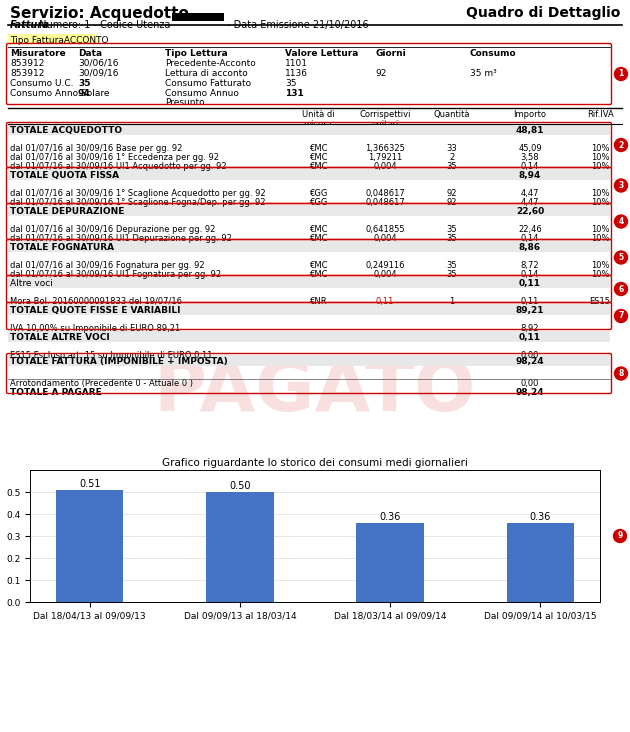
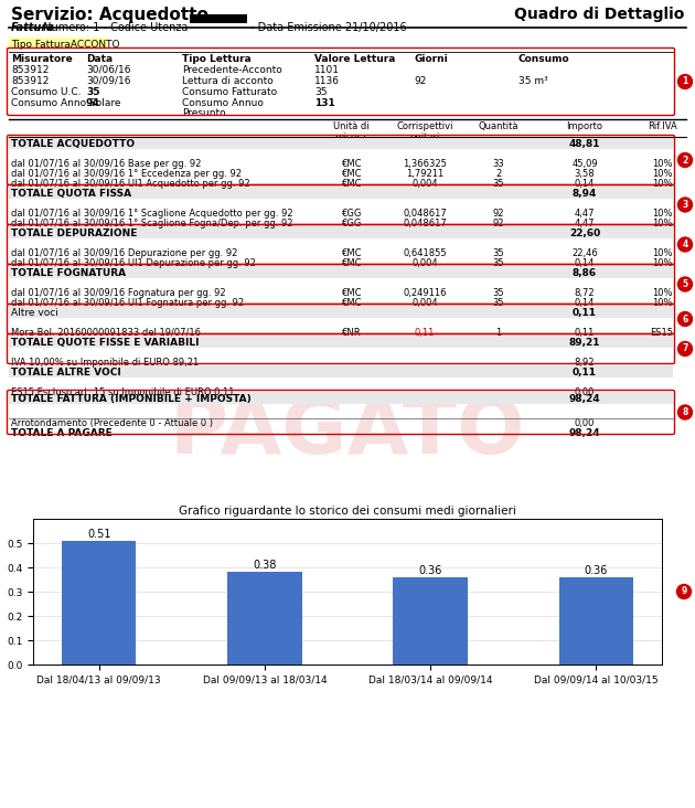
Dal 09/09/13 al 18/03/14: 0.50 -> 0.38
